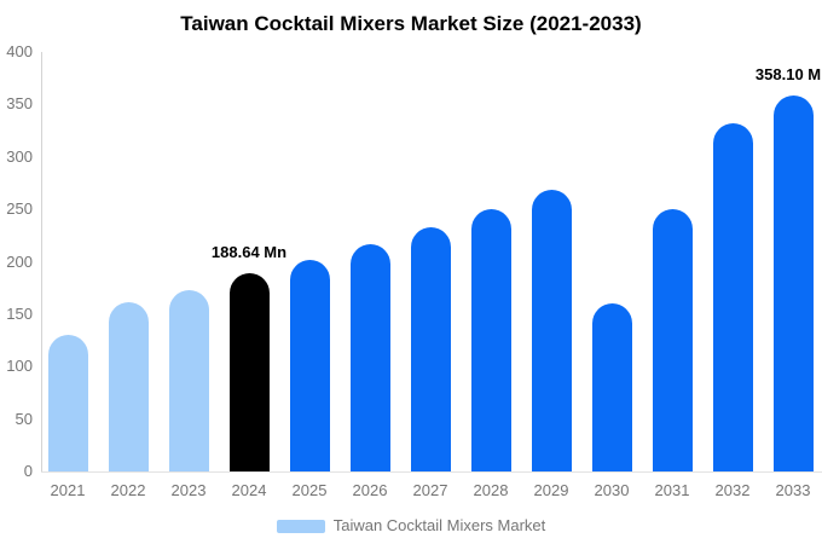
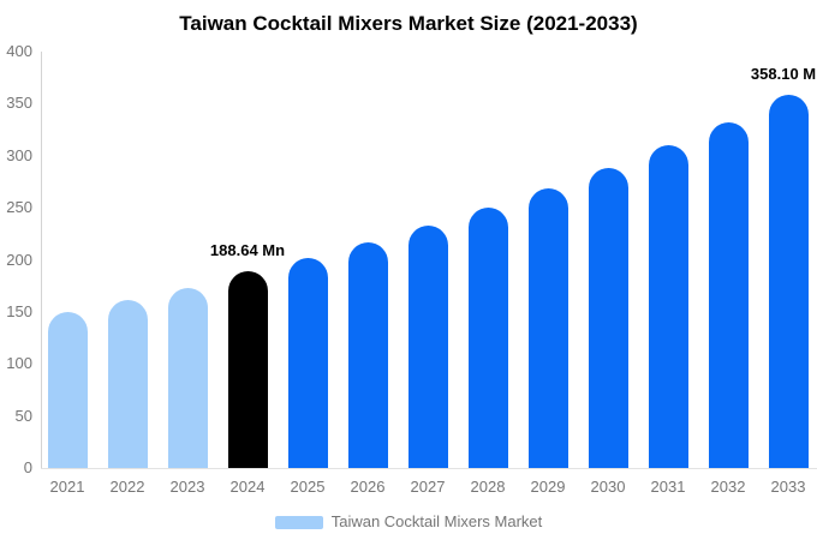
2021: 130 -> 150
2030: 160 -> 290
2031: 250 -> 310
